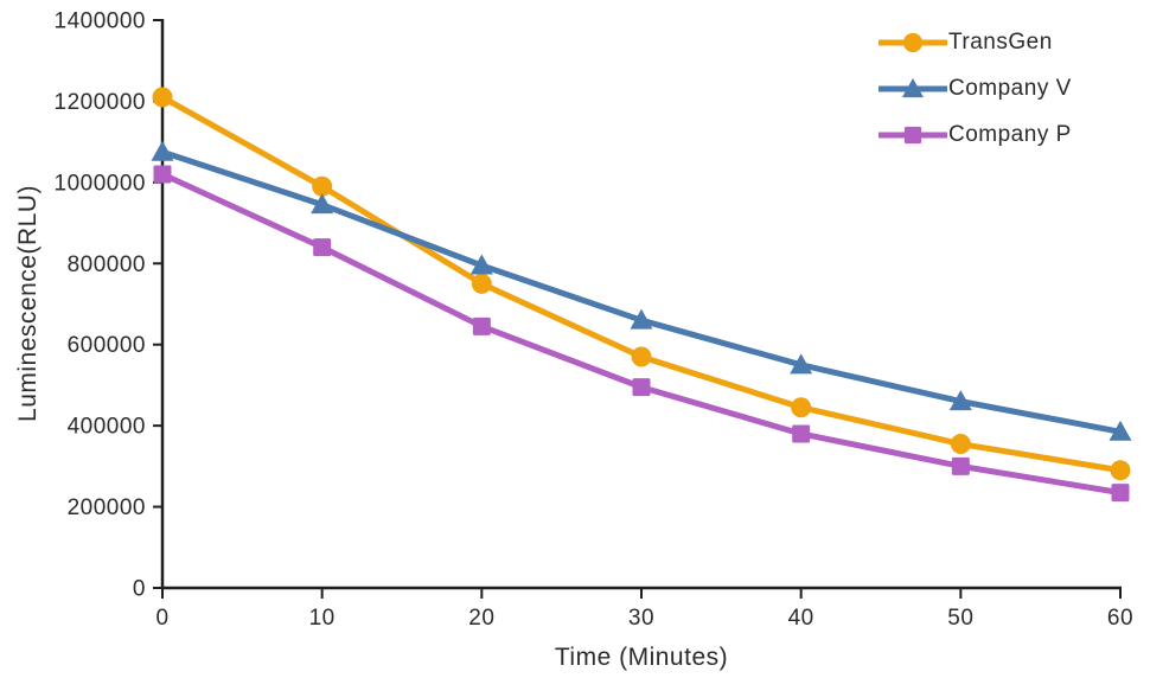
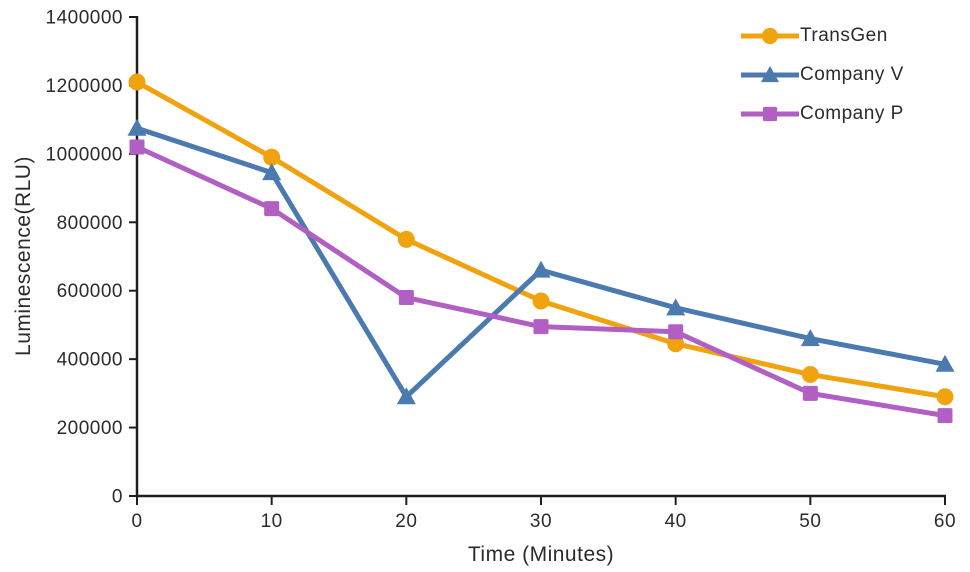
Company V/20: 800000 -> 290000
Company P/20: 640000 -> 580000
Company P/40: 380000 -> 480000
